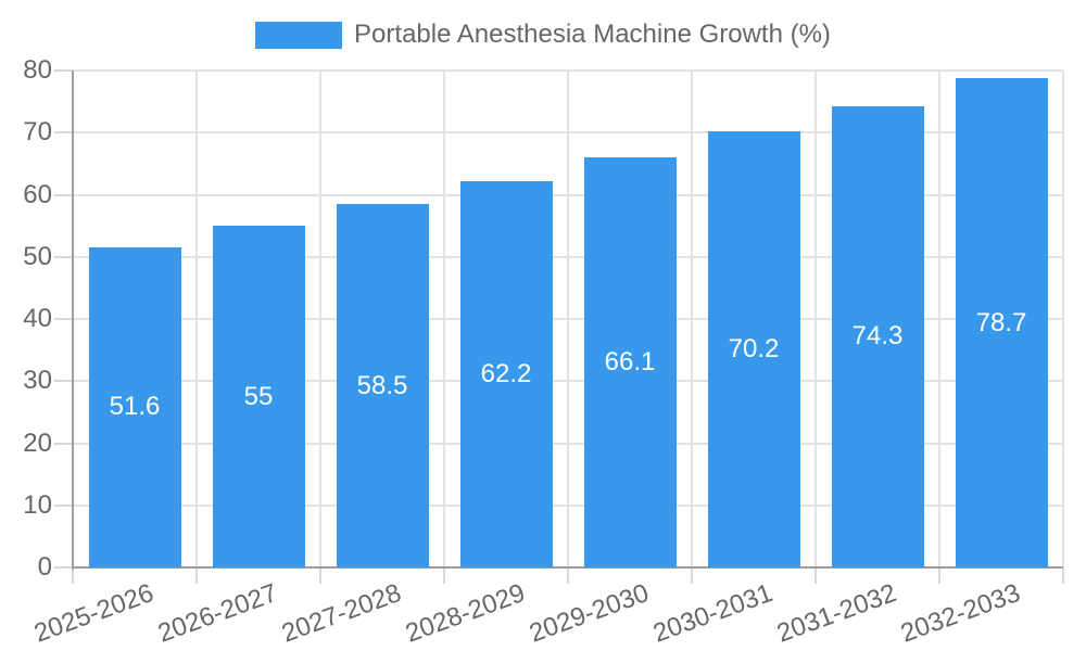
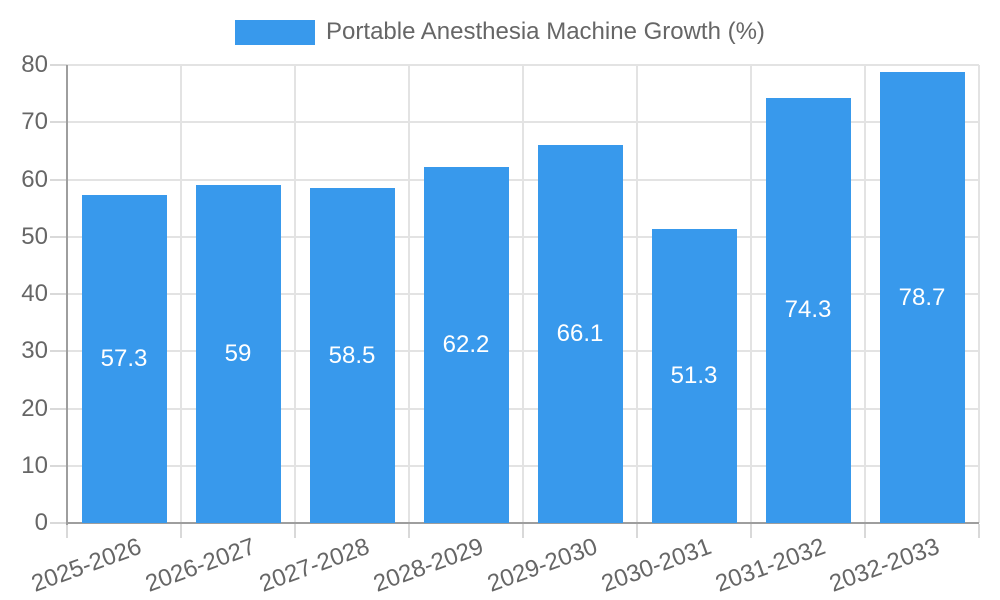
2025-2026: 51.6 -> 57.3
2026-2027: 55 -> 59
2030-2031: 70.2 -> 51.3
